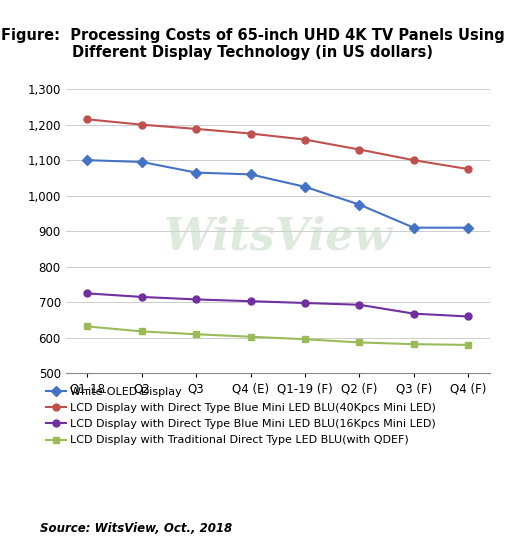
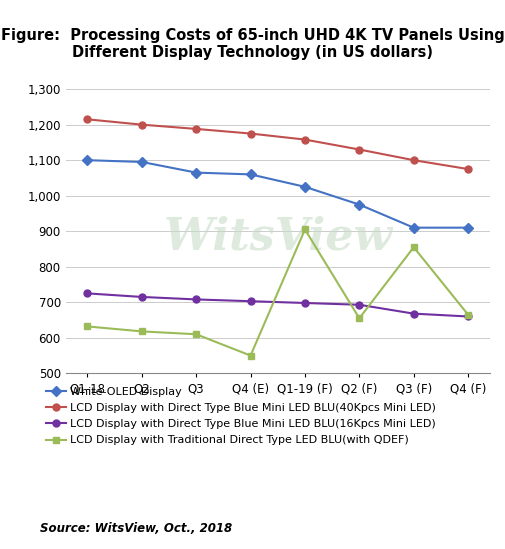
LCD Display with Traditional Direct Type LED BLU(with QDEF)/Q4 (E): 603 -> 550
LCD Display with Traditional Direct Type LED BLU(with QDEF)/Q1-19 (F): 596 -> 905
LCD Display with Traditional Direct Type LED BLU(with QDEF)/Q2 (F): 587 -> 655
LCD Display with Traditional Direct Type LED BLU(with QDEF)/Q3 (F): 582 -> 855
LCD Display with Traditional Direct Type LED BLU(with QDEF)/Q4 (F): 580 -> 665
